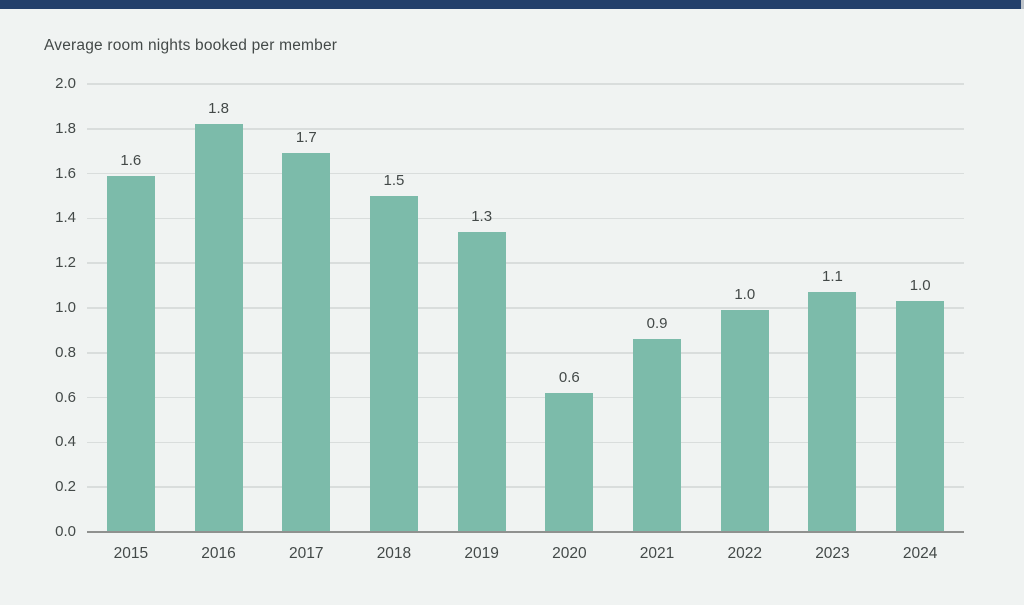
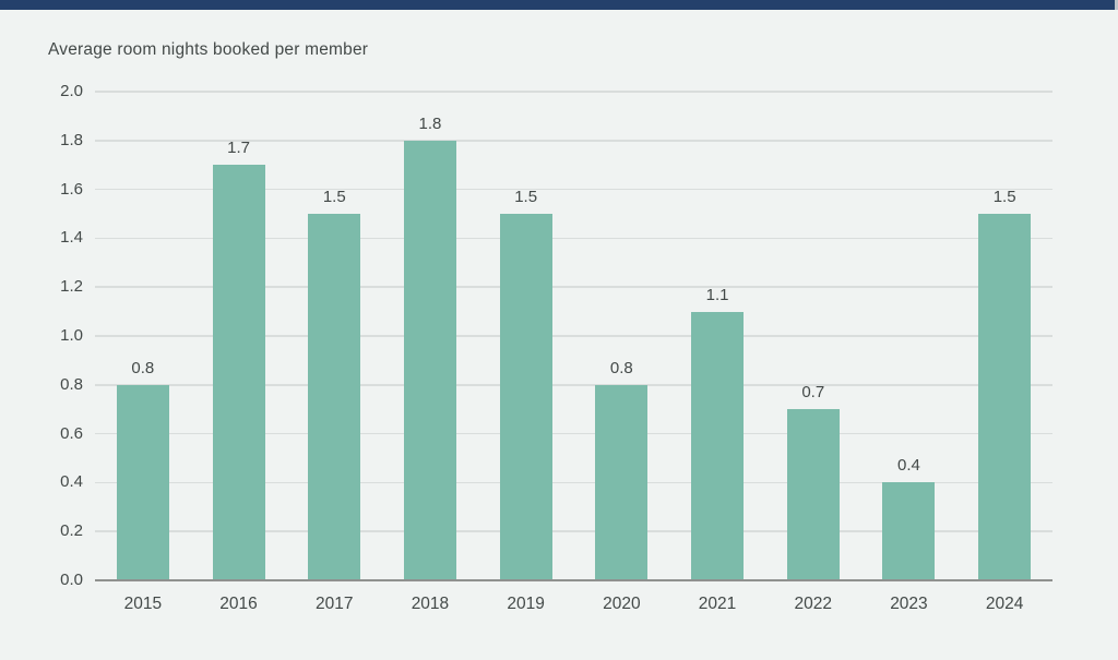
2015: 1.6 -> 0.8
2016: 1.8 -> 1.7
2017: 1.7 -> 1.5
2018: 1.5 -> 1.8
2019: 1.3 -> 1.5
2020: 0.6 -> 0.8
2021: 0.9 -> 1.1
2022: 1.0 -> 0.7
2023: 1.1 -> 0.4
2024: 1.0 -> 1.5
